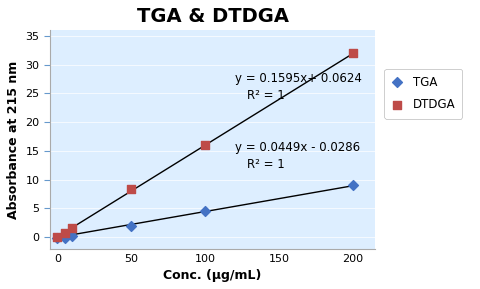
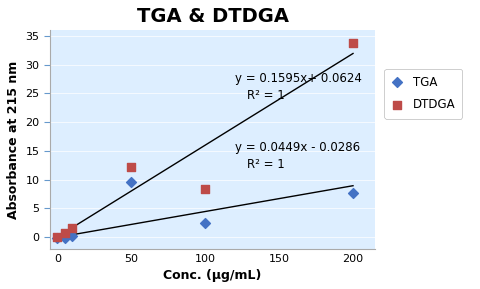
TGA/50: 2.0 -> 9.6
DTDGA/50: 8.4 -> 12.2
TGA/100: 4.6 -> 2.4
DTDGA/100: 16.0 -> 8.4
TGA/200: 9.1 -> 7.6
DTDGA/200: 32.0 -> 33.8
